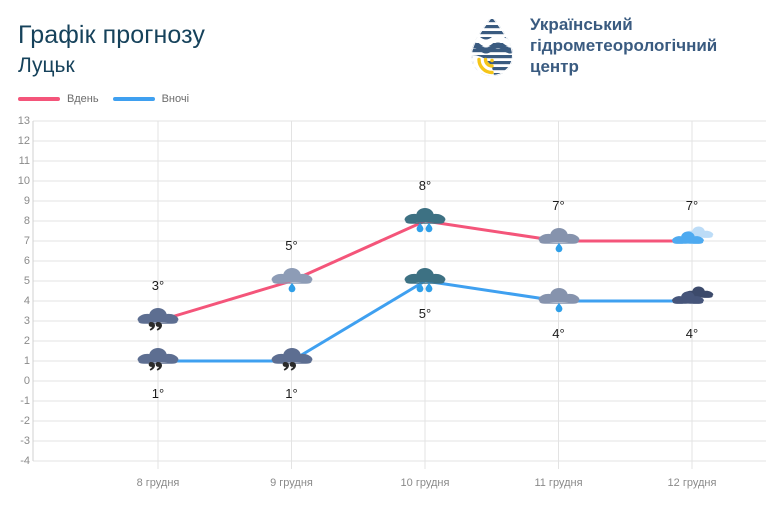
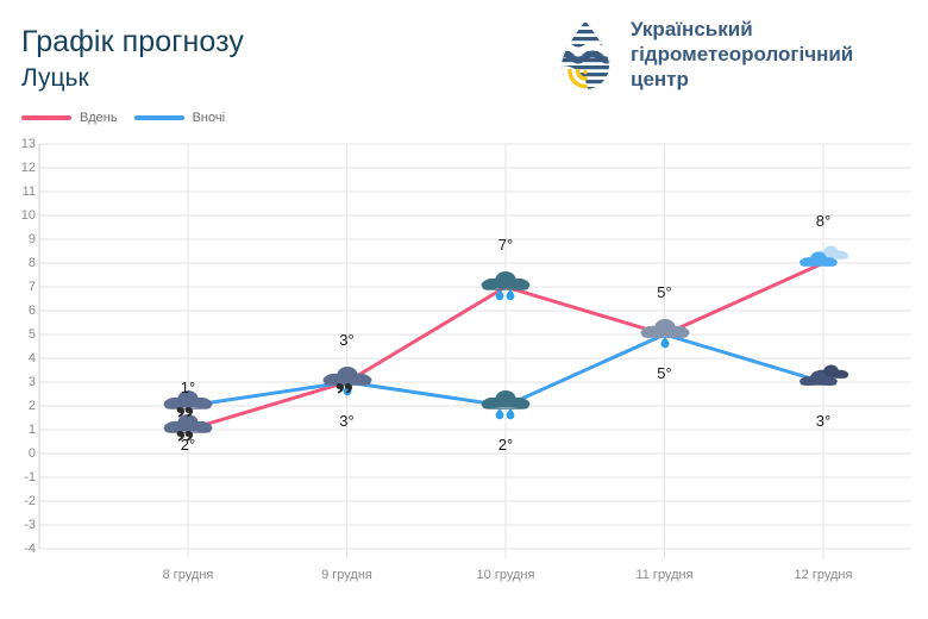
Вдень/8 грудня: 3° -> 1°
Вночі/8 грудня: 1° -> 2°
Вдень/9 грудня: 5° -> 3°
Вночі/9 грудня: 1° -> 3°
Вдень/10 грудня: 8° -> 7°
Вночі/10 грудня: 5° -> 2°
Вдень/11 грудня: 7° -> 5°
Вночі/11 грудня: 4° -> 5°
Вдень/12 грудня: 7° -> 8°
Вночі/12 грудня: 4° -> 3°
